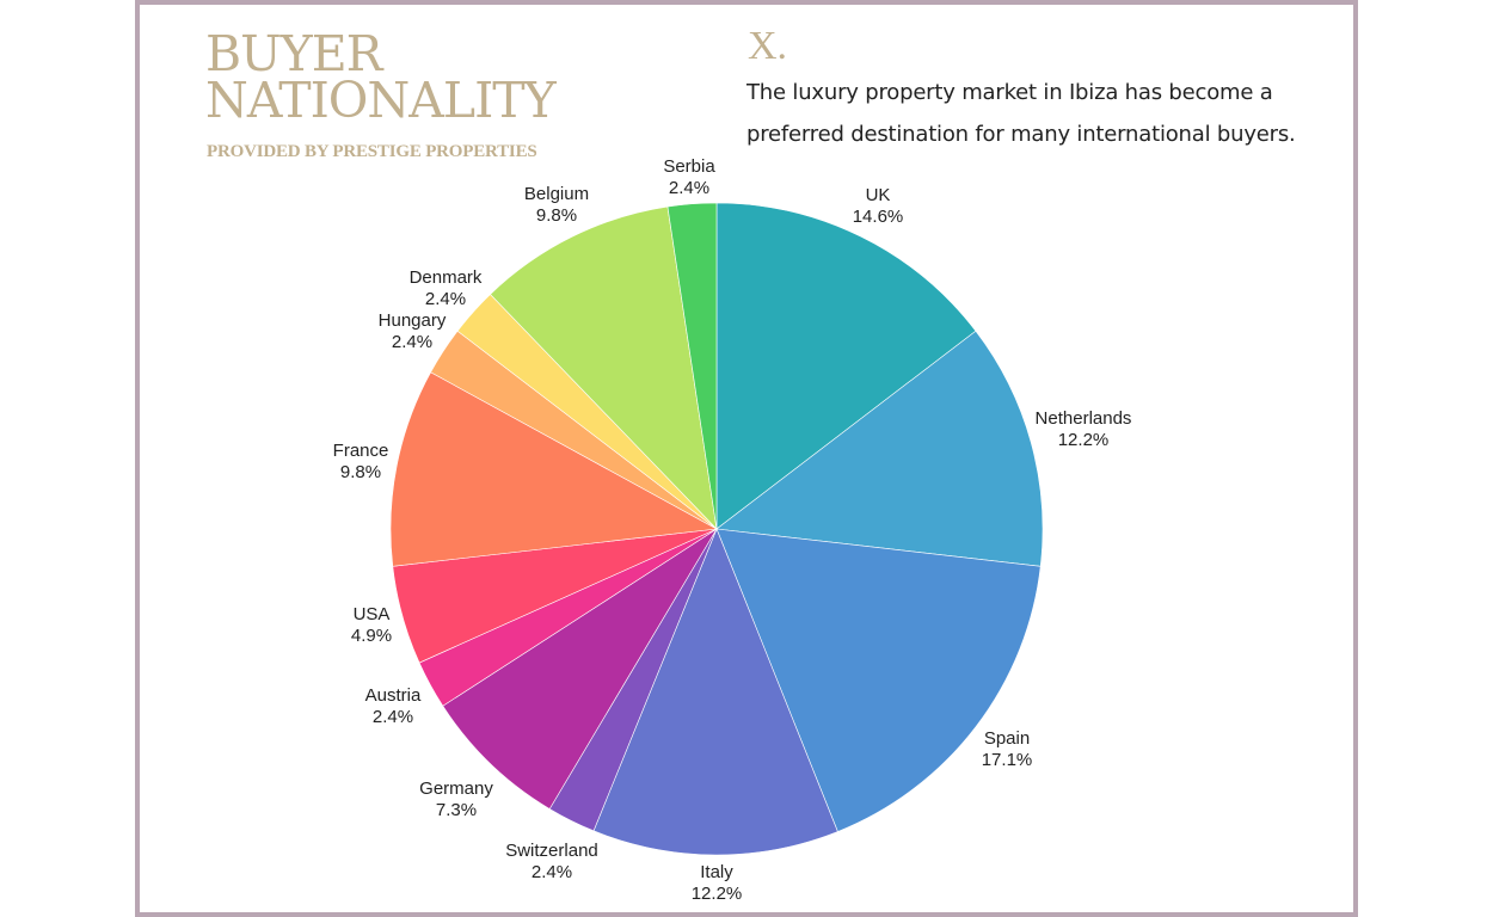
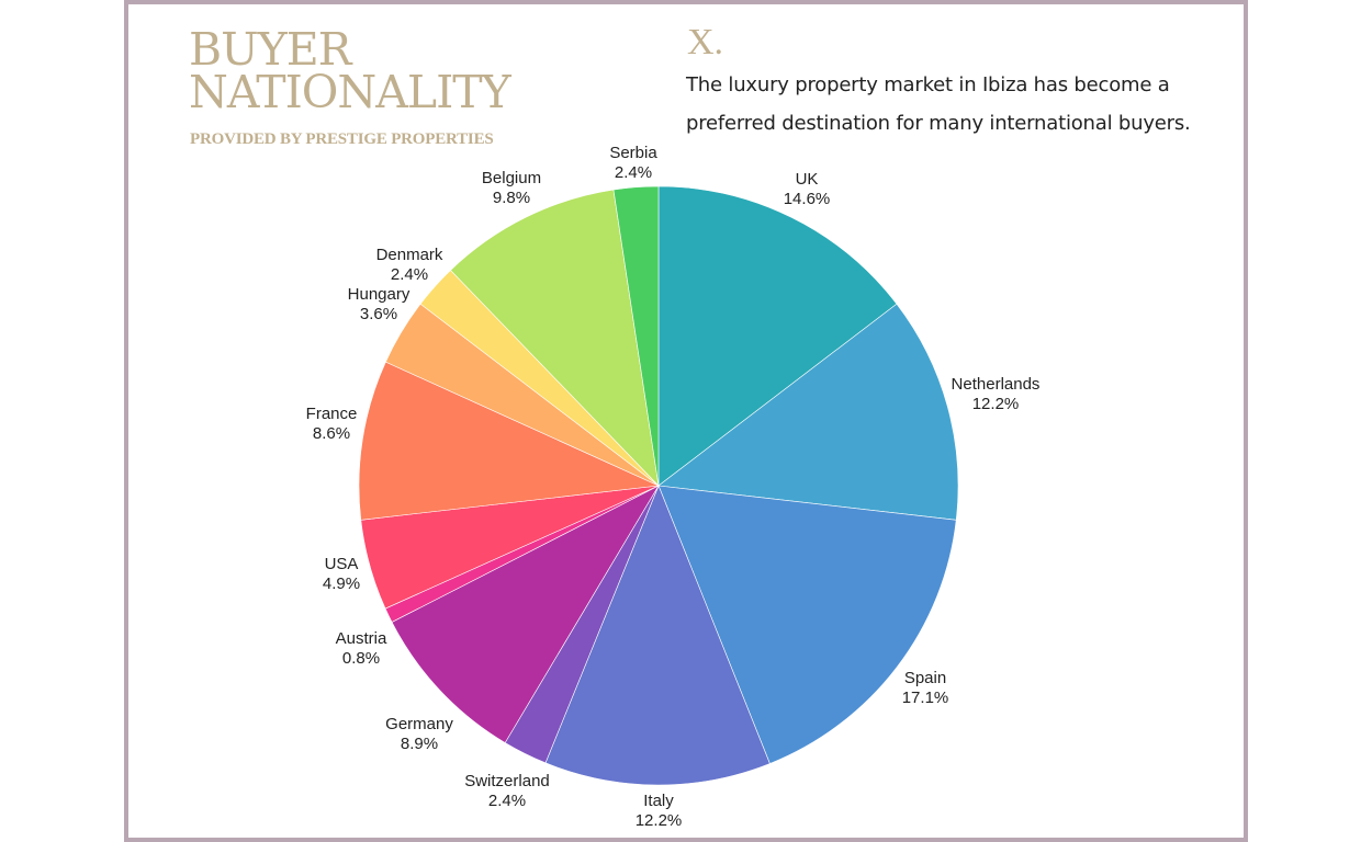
Germany: 7.3% -> 8.9%
Austria: 2.4% -> 0.8%
France: 9.8% -> 8.6%
Hungary: 2.4% -> 3.6%
